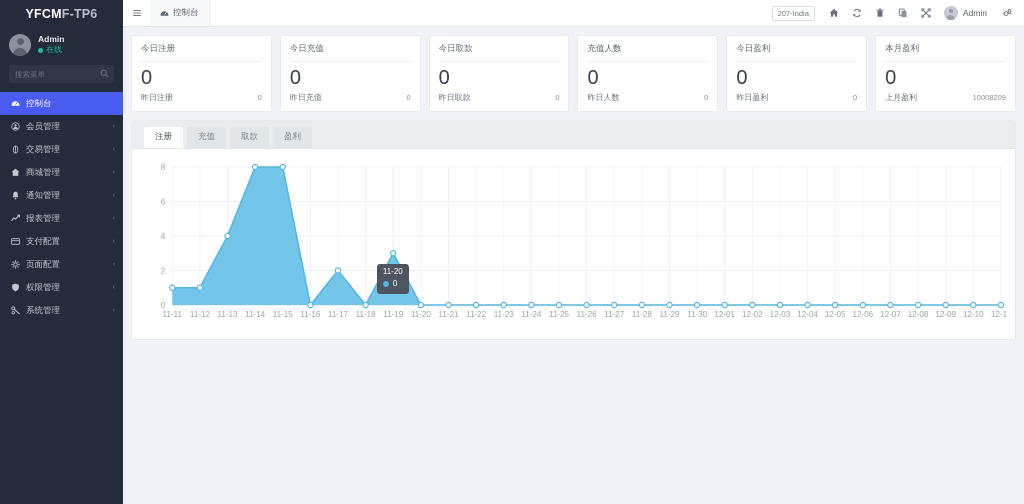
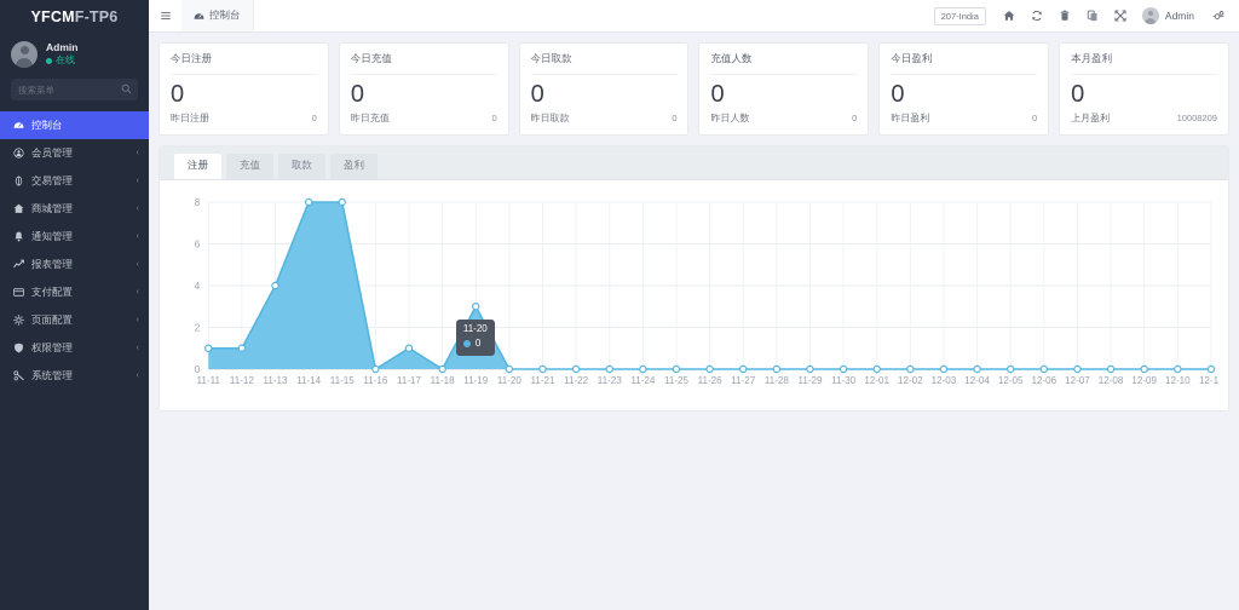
11-17: 2 -> 1
